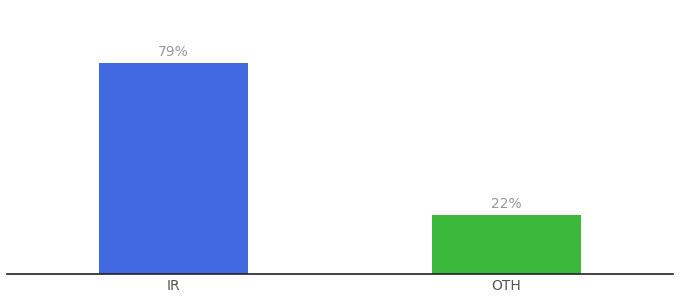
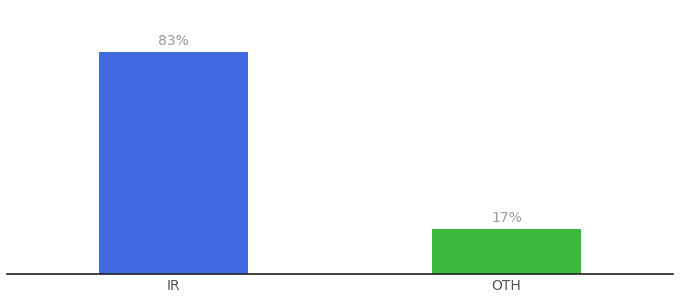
IR: 79% -> 83%
OTH: 22% -> 17%
